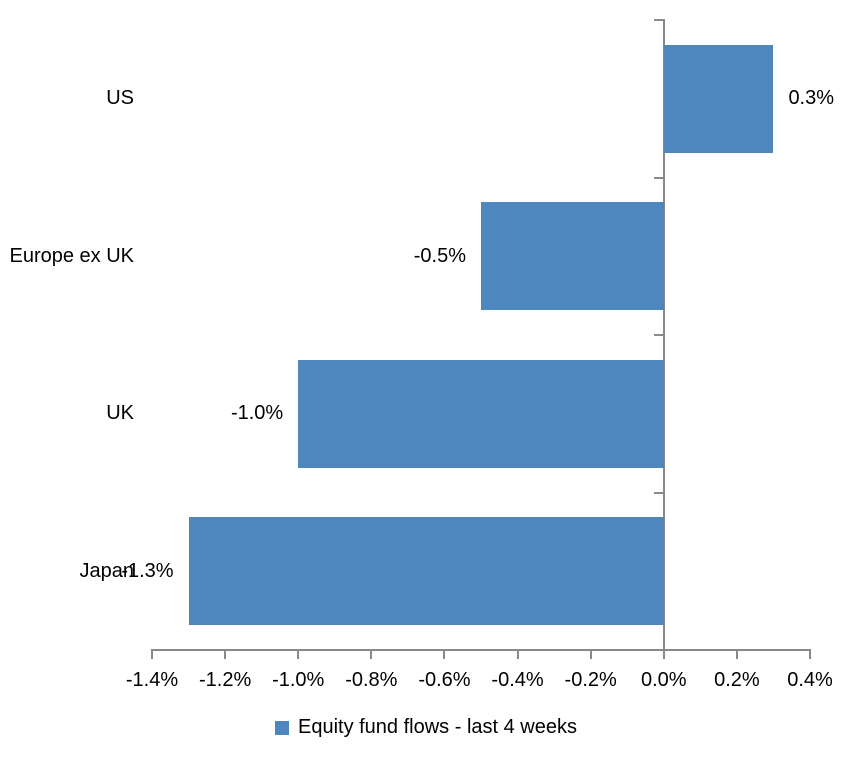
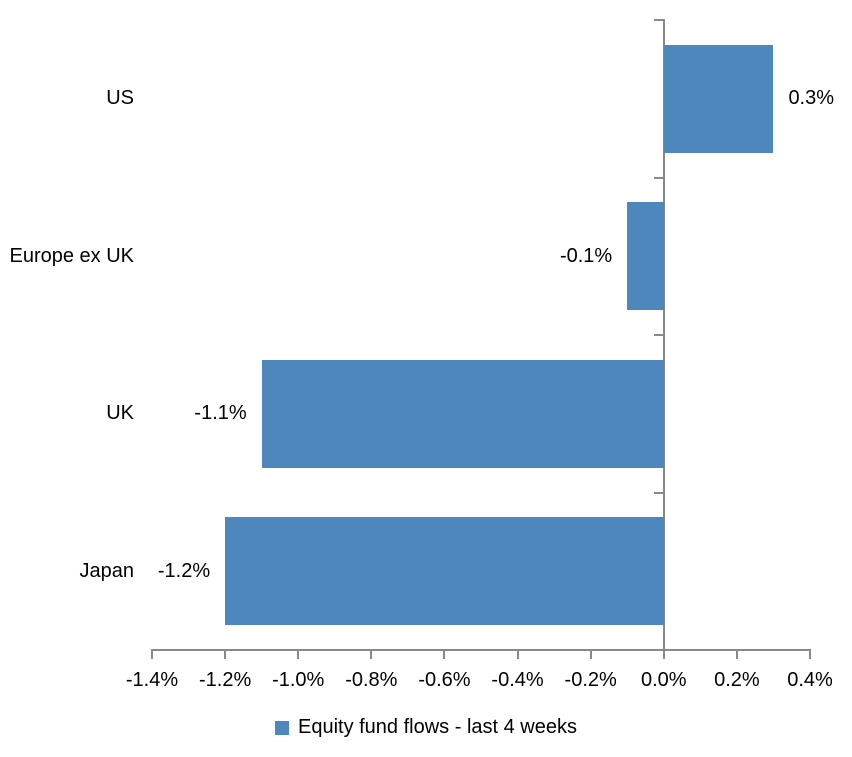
Europe ex UK: -0.5% -> -0.1%
UK: -1.0% -> -1.1%
Japan: -1.3% -> -1.2%
